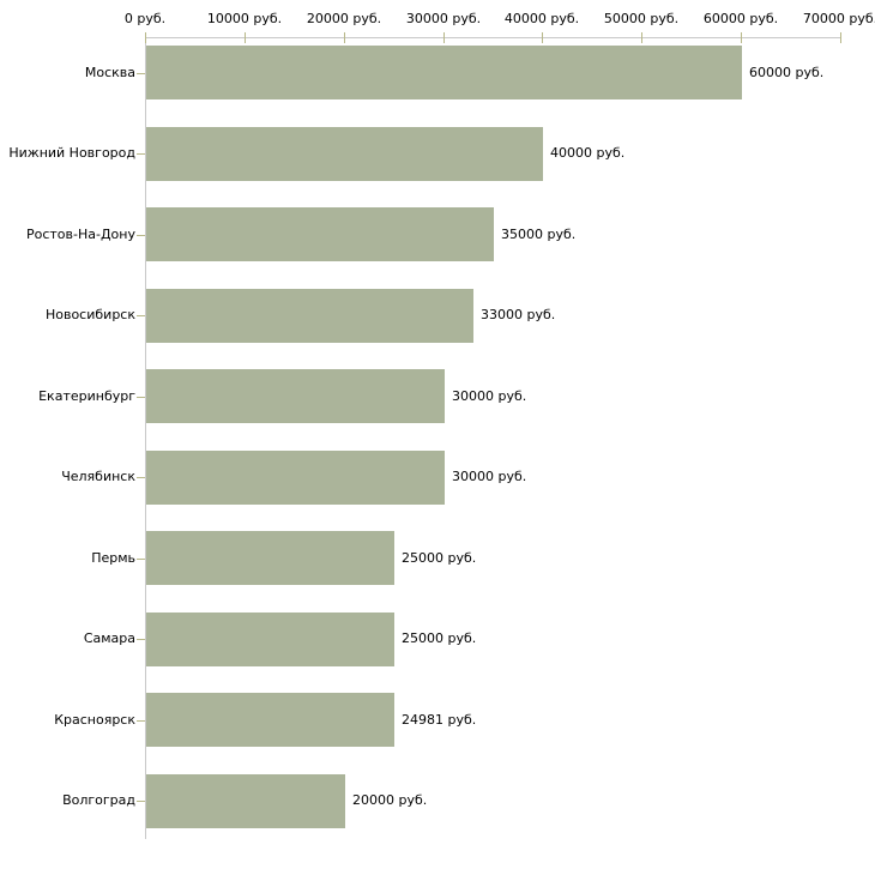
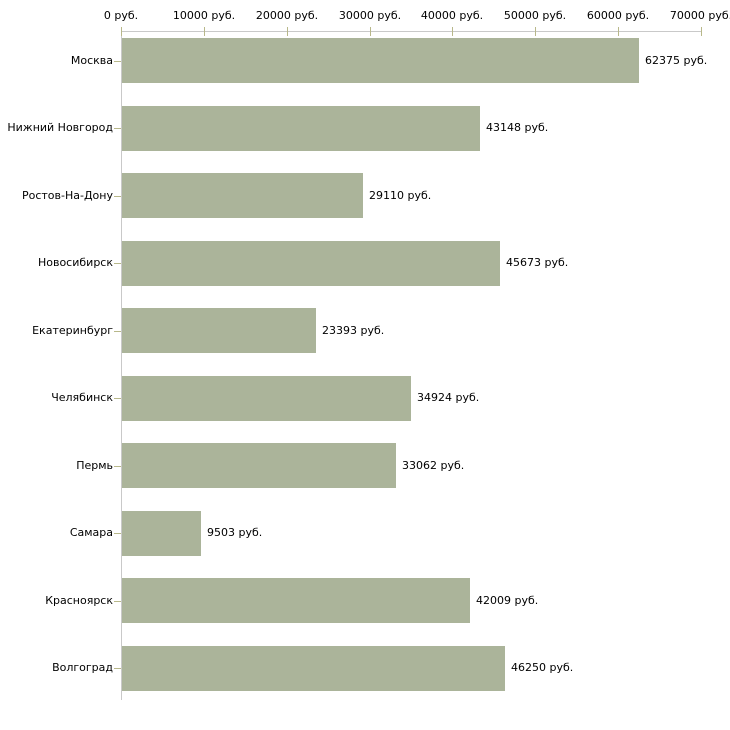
Москва: 60000 -> 62375
Нижний Новгород: 40000 -> 43148
Ростов-На-Дону: 35000 -> 29110
Новосибирск: 33000 -> 45673
Екатеринбург: 30000 -> 23393
Челябинск: 30000 -> 34924
Пермь: 25000 -> 33062
Самара: 25000 -> 9503
Красноярск: 24981 -> 42009
Волгоград: 20000 -> 46250
